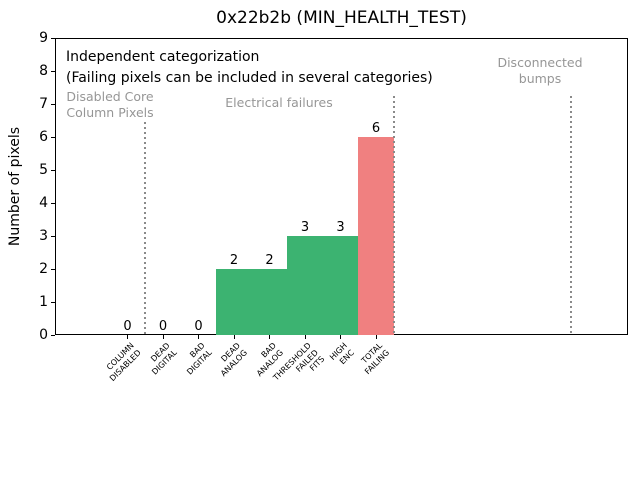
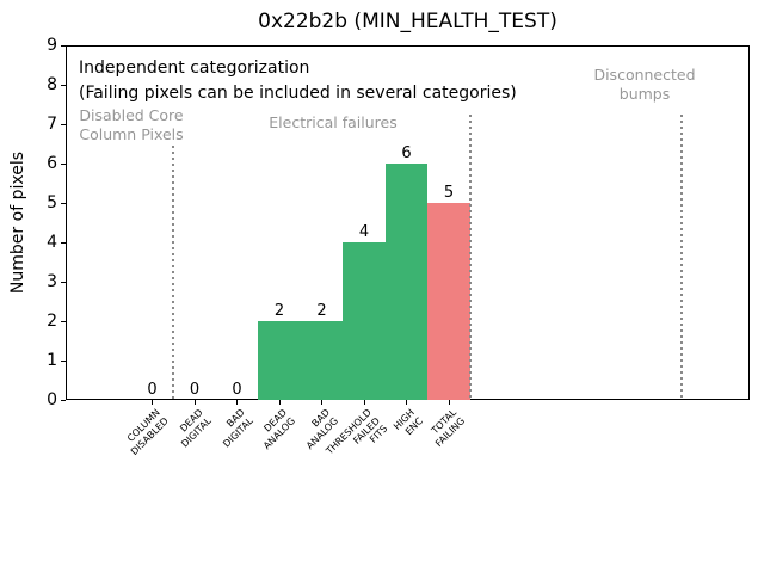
THRESHOLD FAILED FITS: 3 -> 4
HIGH ENC: 3 -> 6
TOTAL FAILING: 6 -> 5
